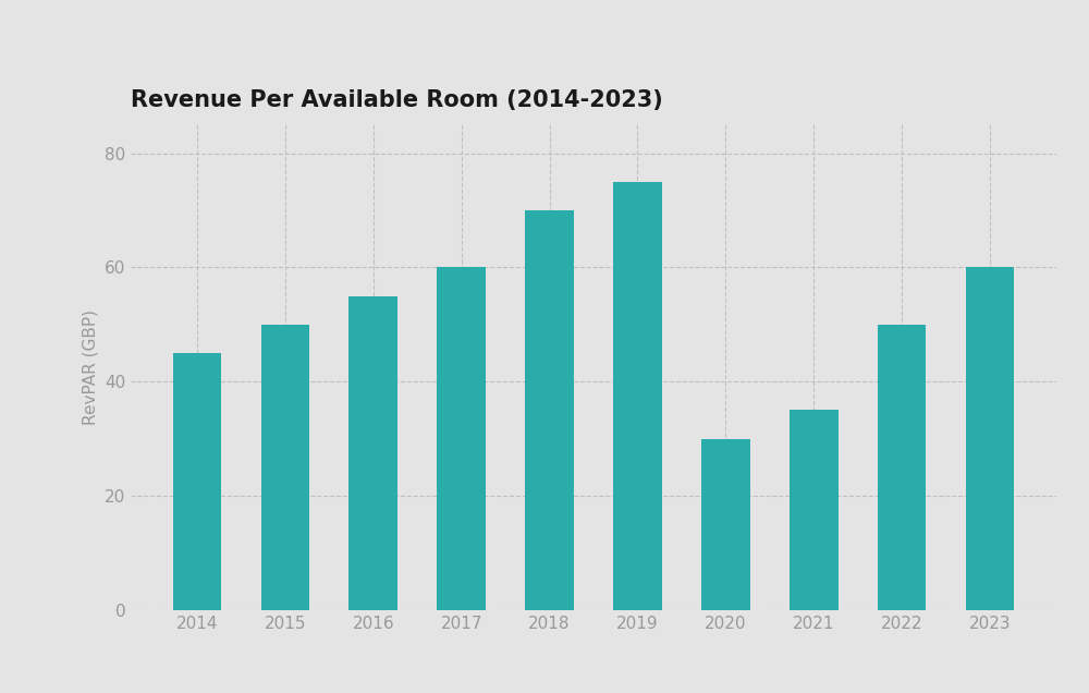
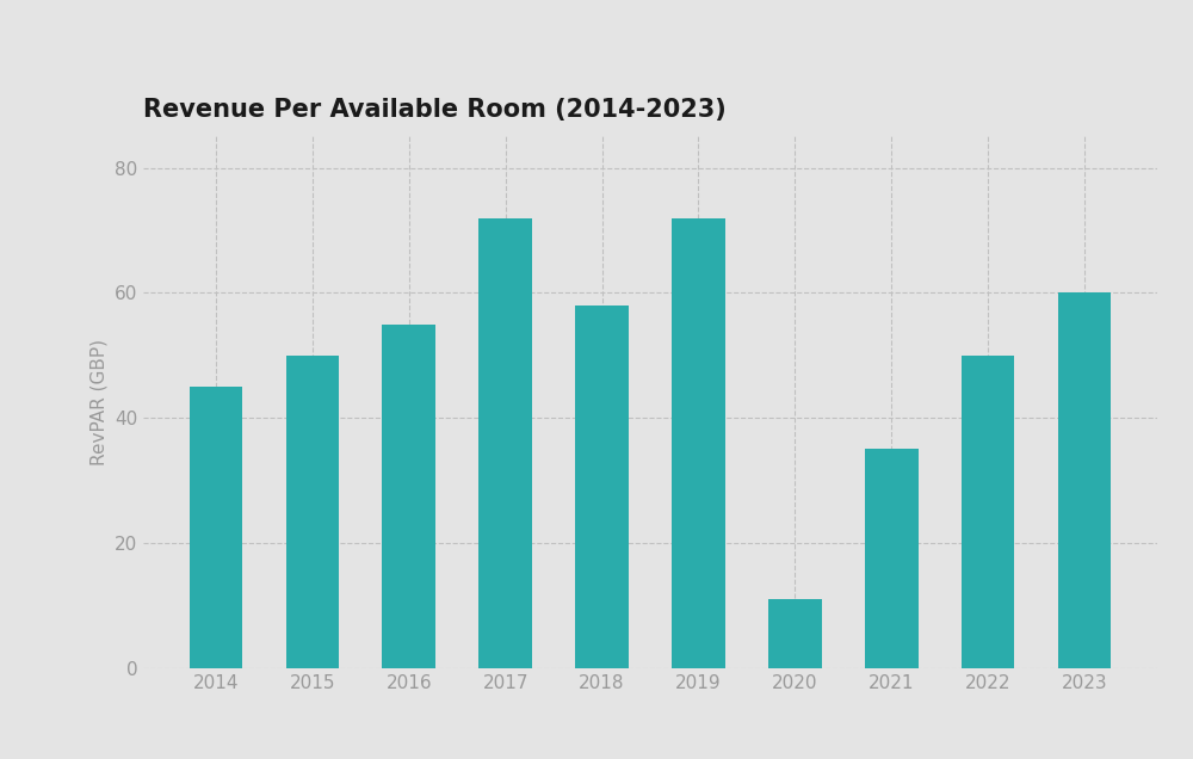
2017: 60 -> 72
2018: 70 -> 58
2019: 75 -> 72
2020: 30 -> 11
